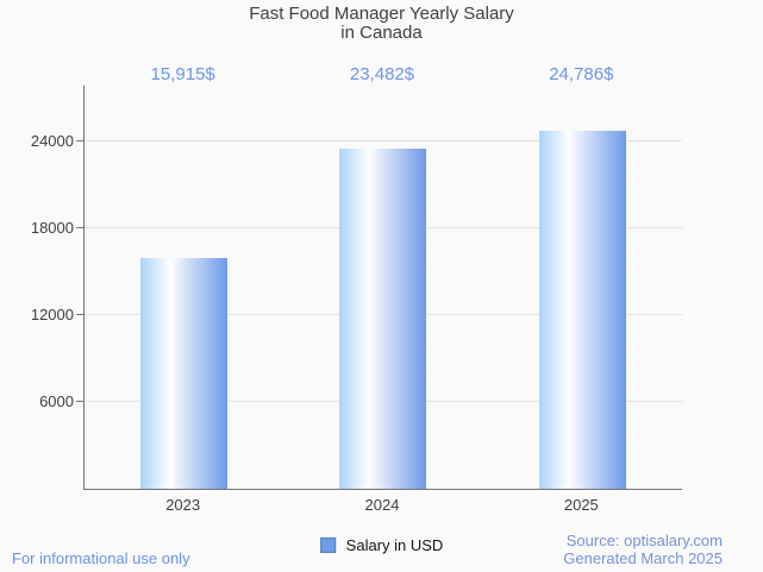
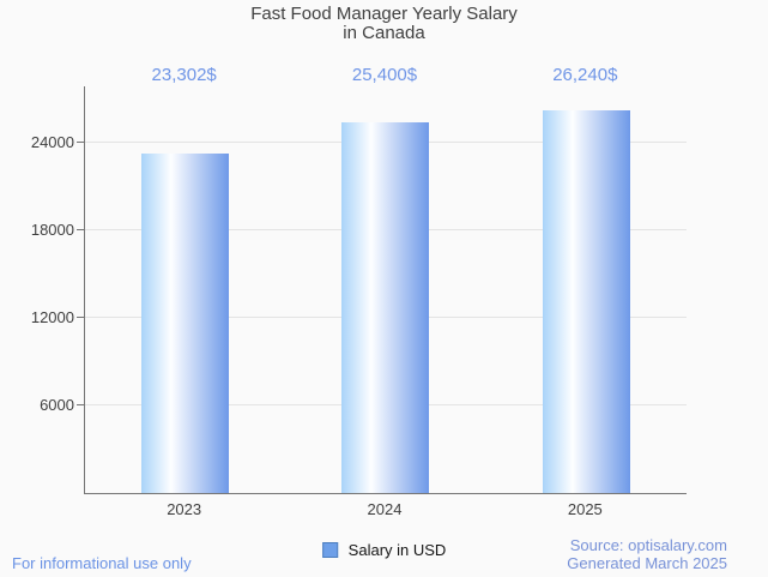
2023: 15,915 -> 23,302
2024: 23,482 -> 25,400
2025: 24,786 -> 26,240
